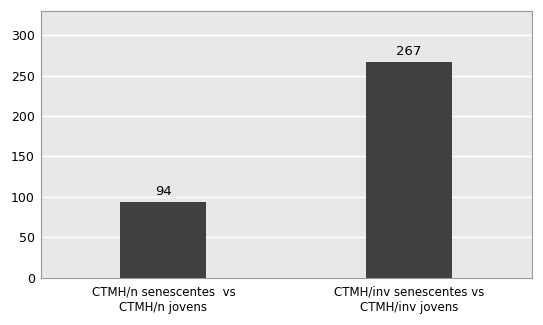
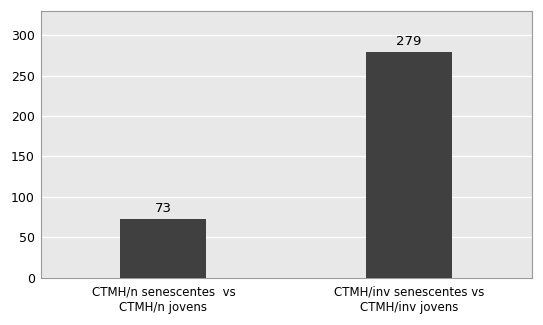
CTMH/n senescentes vs CTMH/n jovens: 94 -> 73
CTMH/inv senescentes vs CTMH/inv jovens: 267 -> 279
